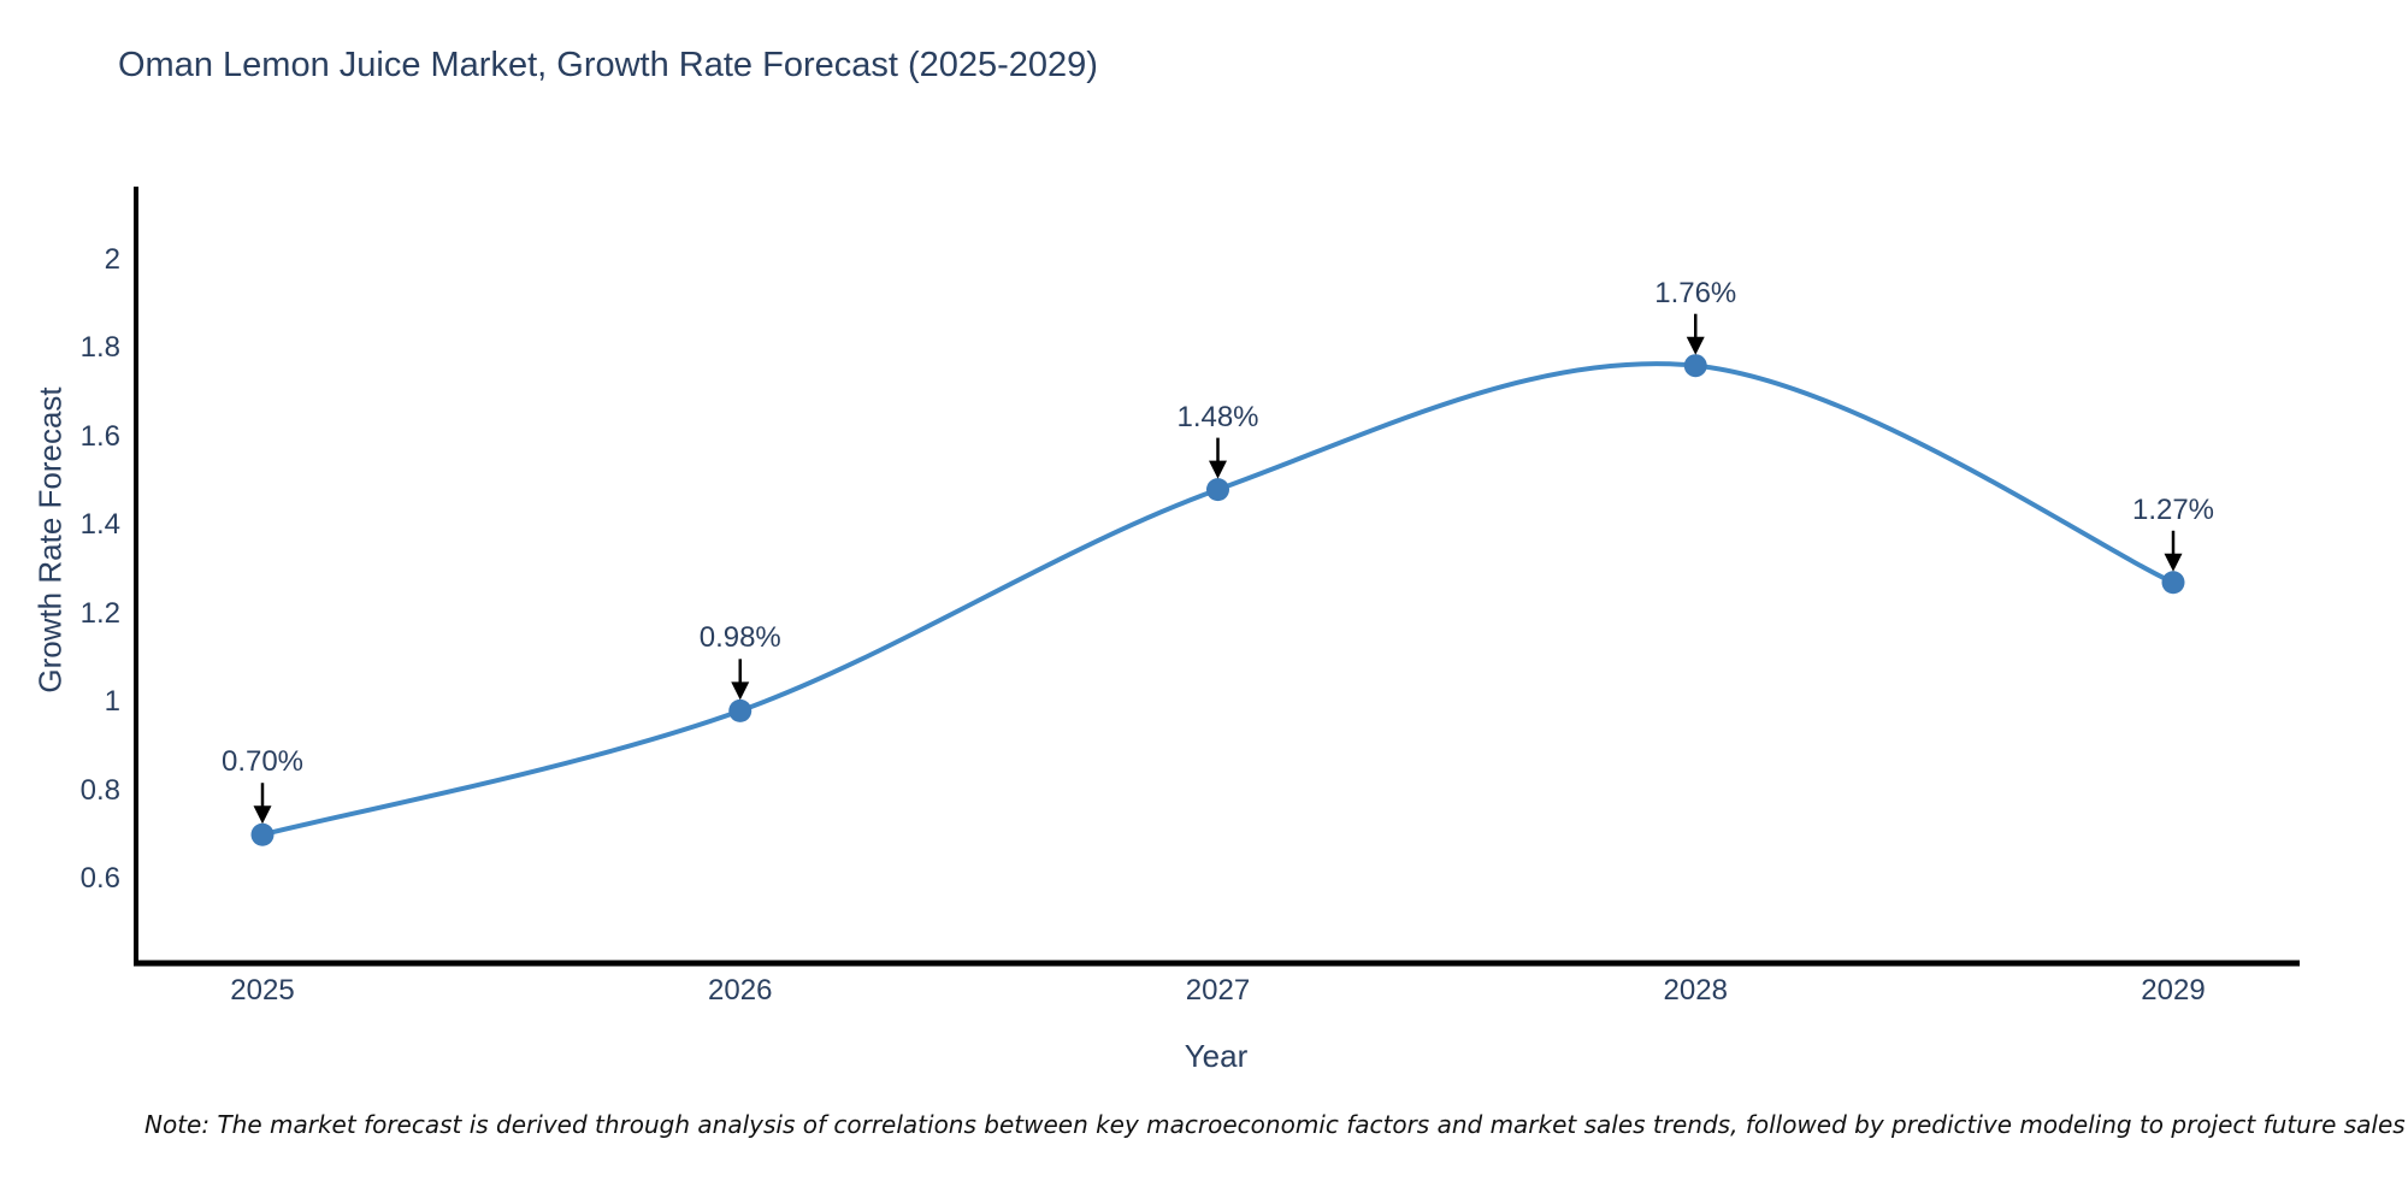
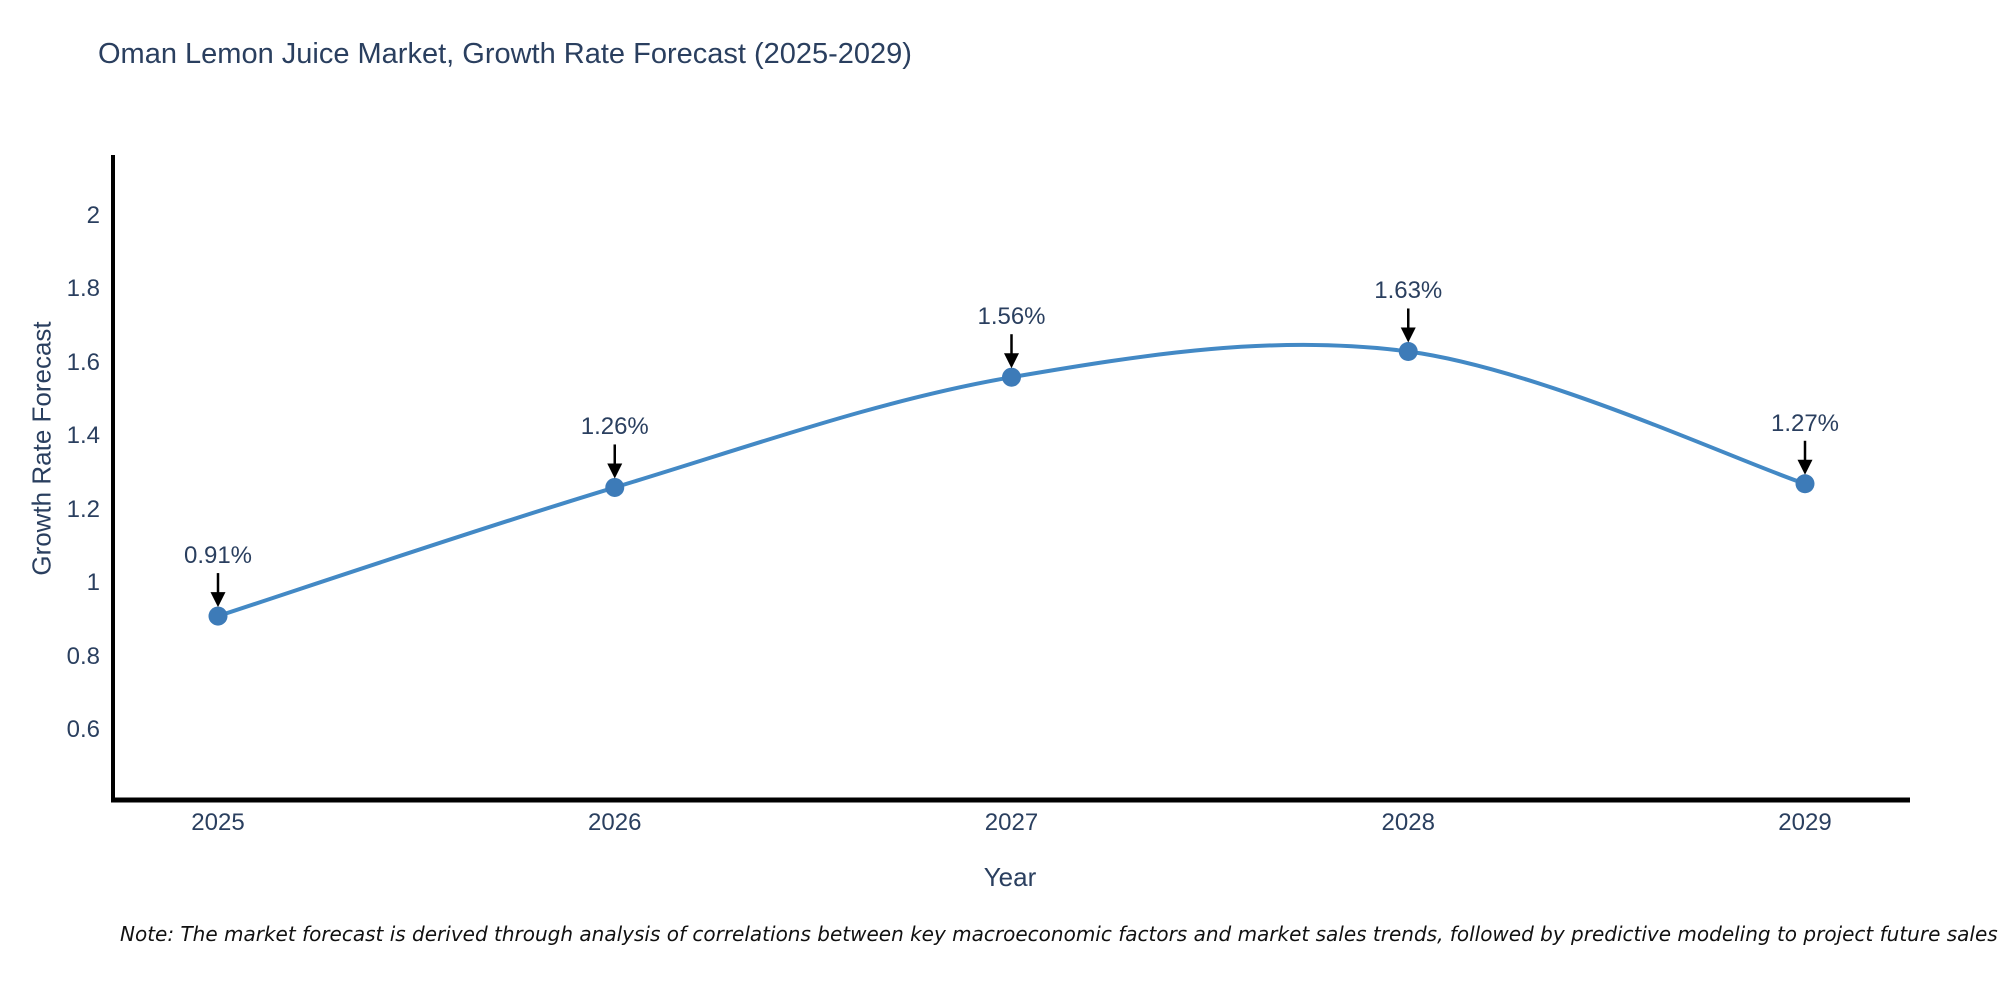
2025: 0.70% -> 0.91%
2026: 0.98% -> 1.26%
2027: 1.48% -> 1.56%
2028: 1.76% -> 1.63%
